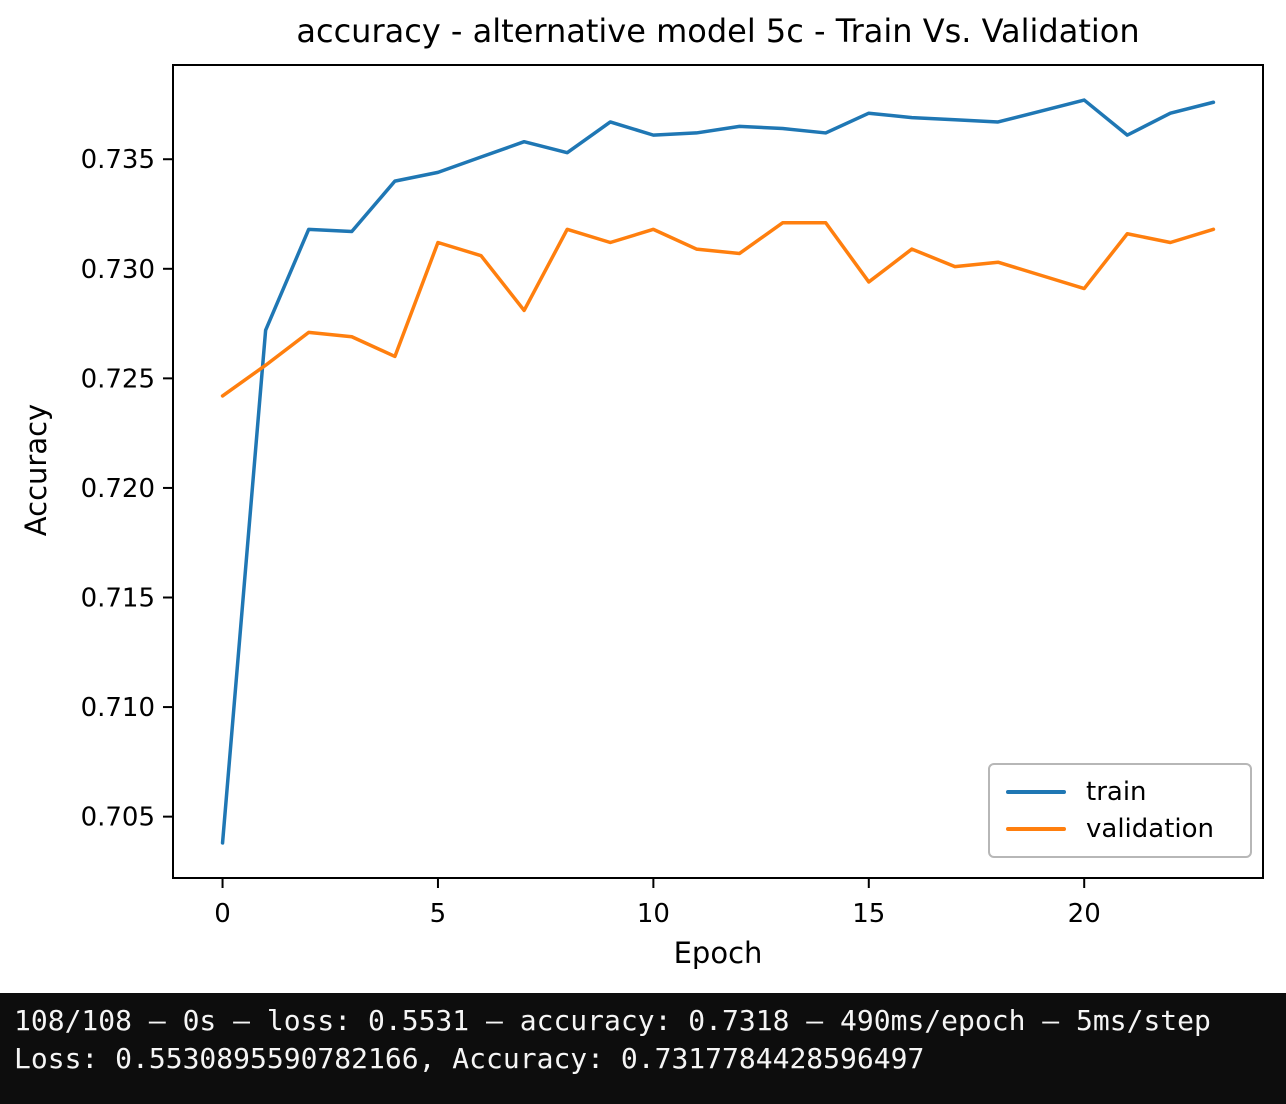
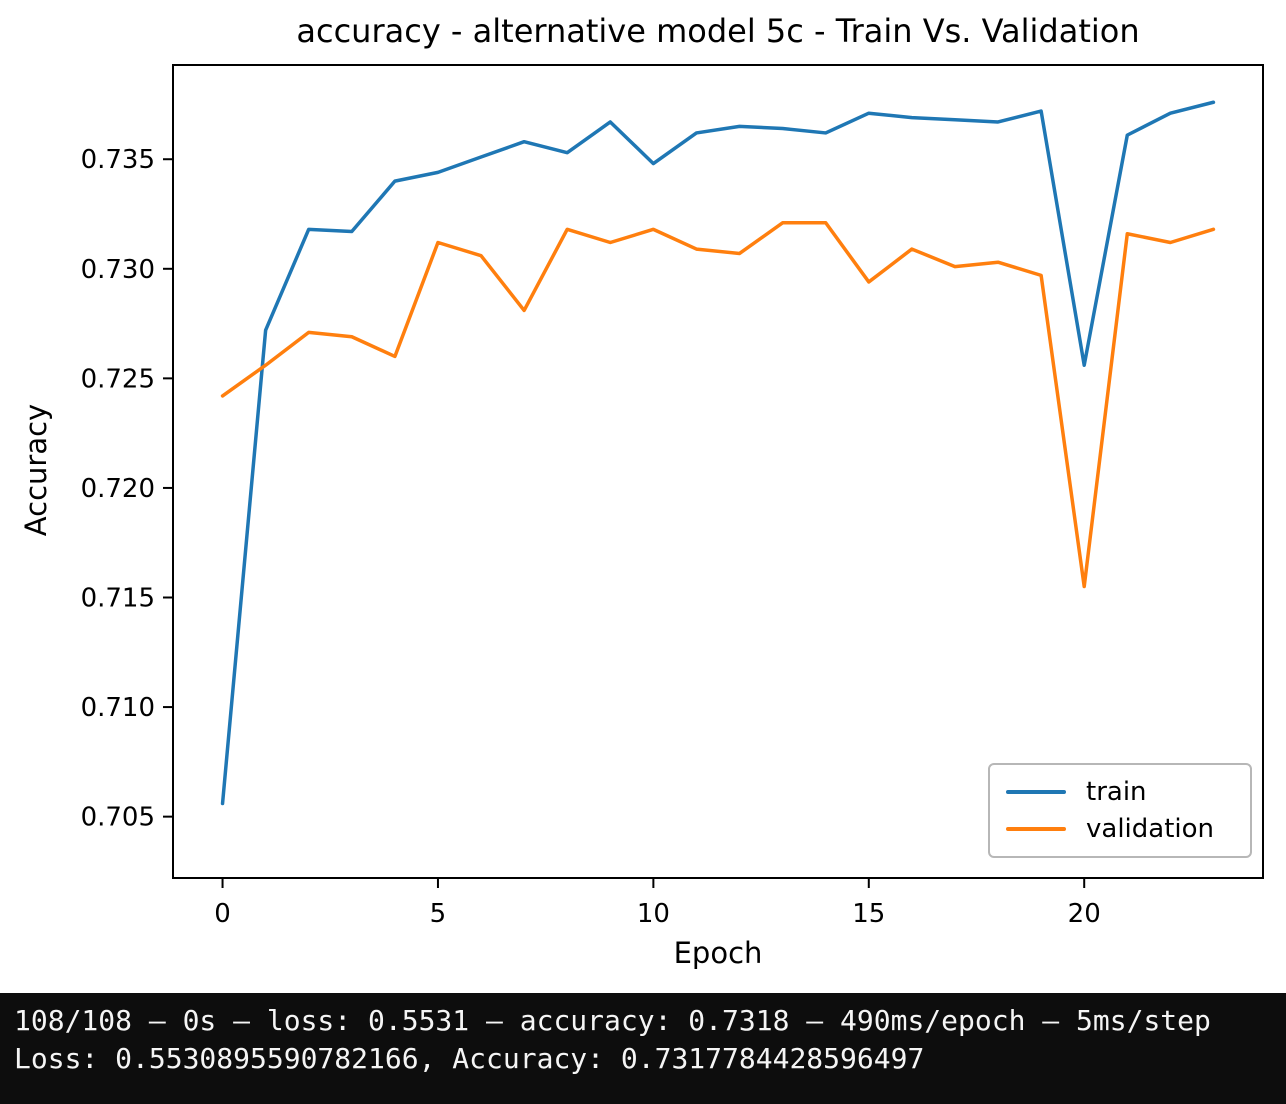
train/0: 0.7038 -> 0.7056
train/10: 0.7361 -> 0.7348
train/20: 0.7377 -> 0.7256
validation/20: 0.7291 -> 0.7155
